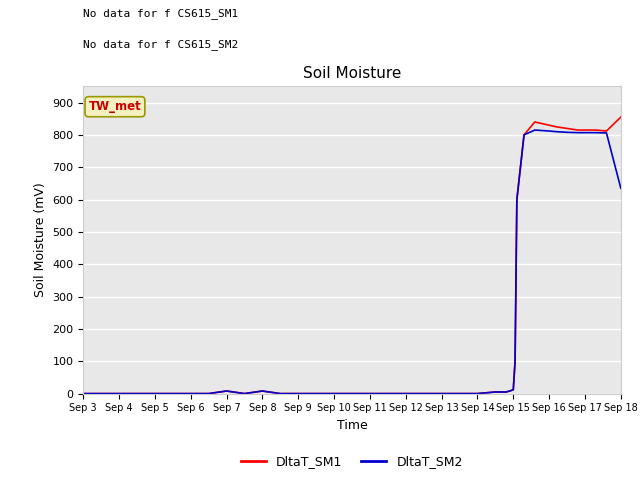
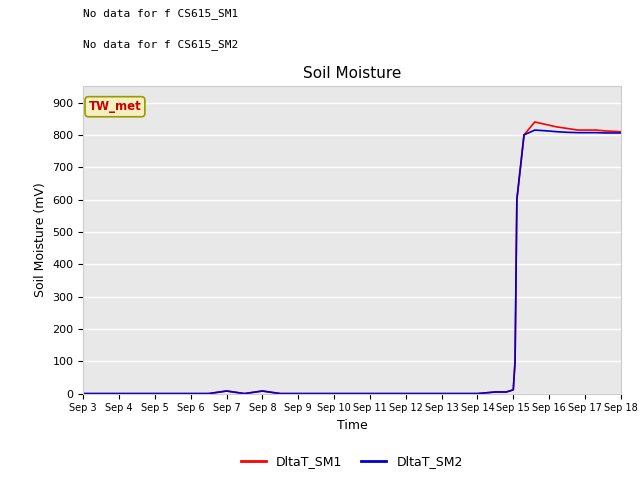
DltaT_SM1/Sep 18: 855 -> 810
DltaT_SM2/Sep 18: 635 -> 806
